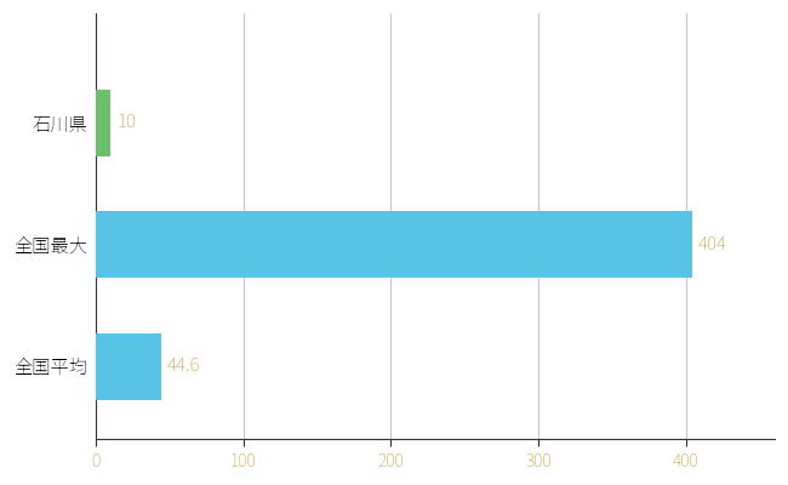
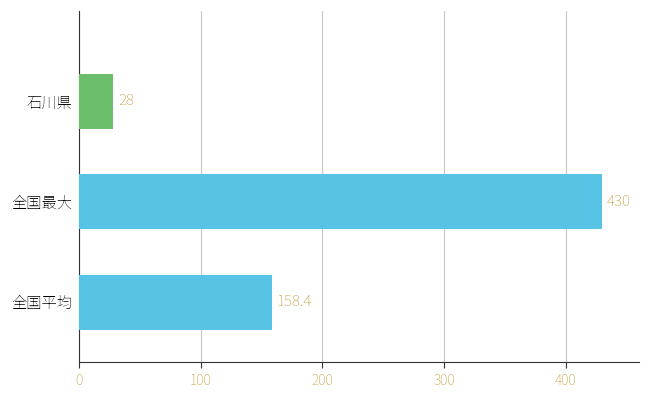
石川県: 10 -> 28
全国最大: 404 -> 430
全国平均: 44.6 -> 158.4
